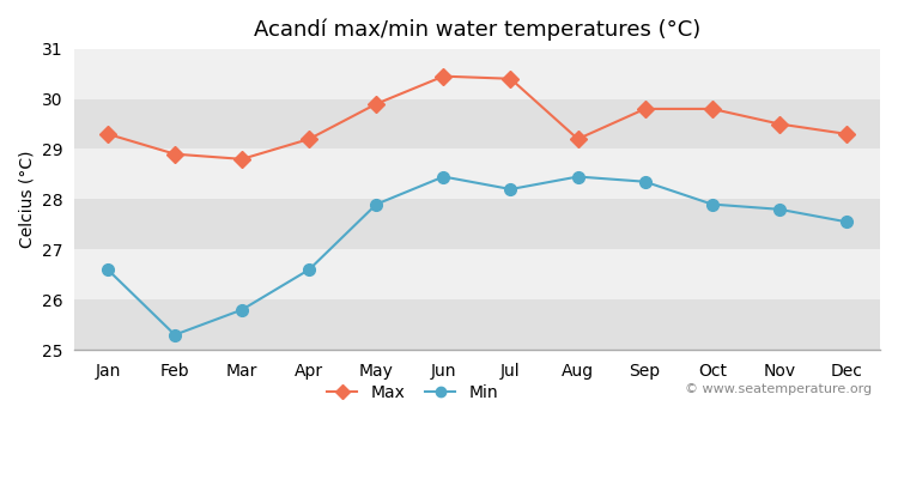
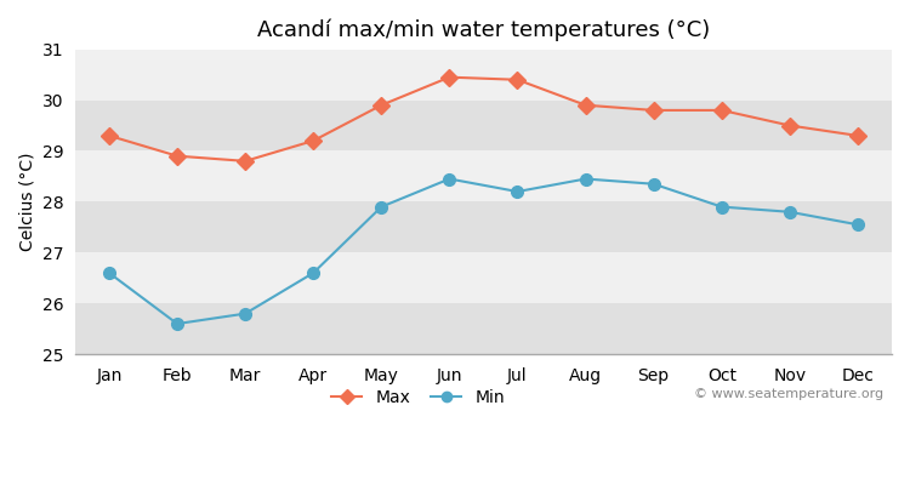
Min/Feb: 25.30 -> 25.60
Max/Aug: 29.20 -> 29.90
